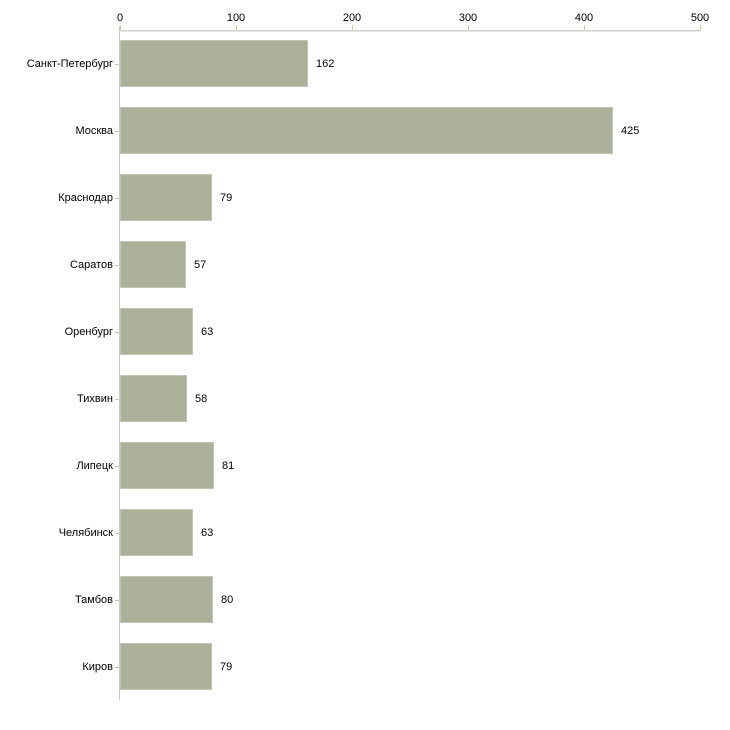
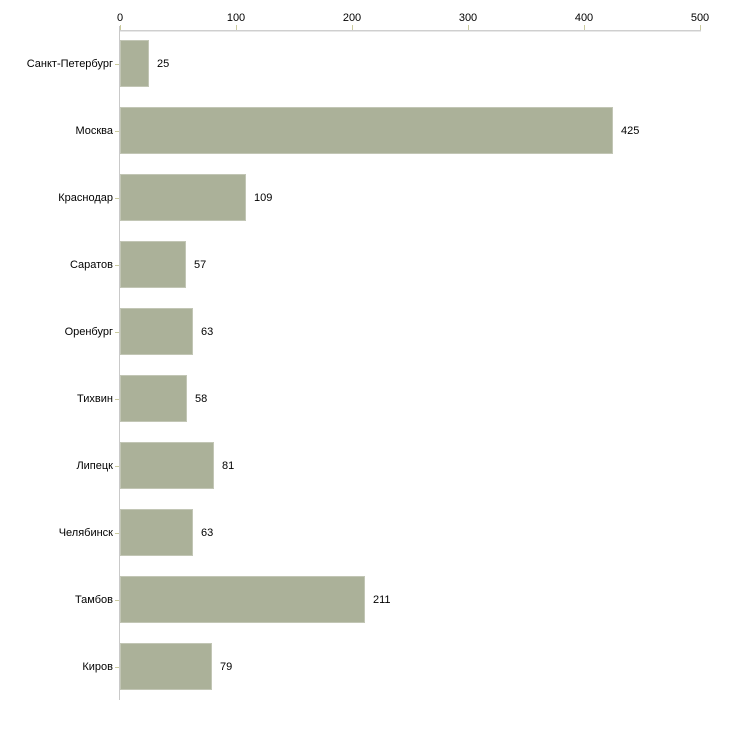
Санкт-Петербург: 162 -> 25
Краснодар: 79 -> 109
Тамбов: 80 -> 211
